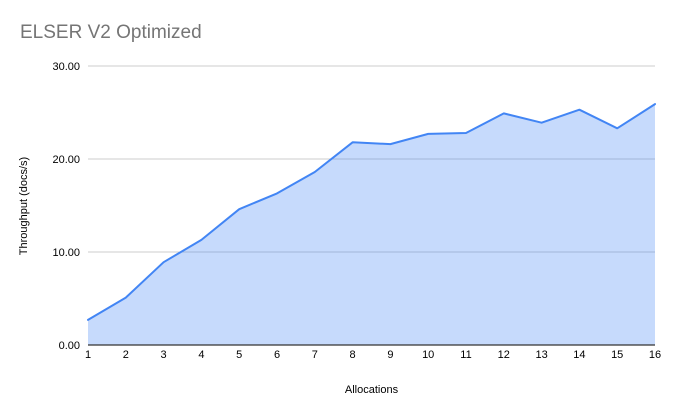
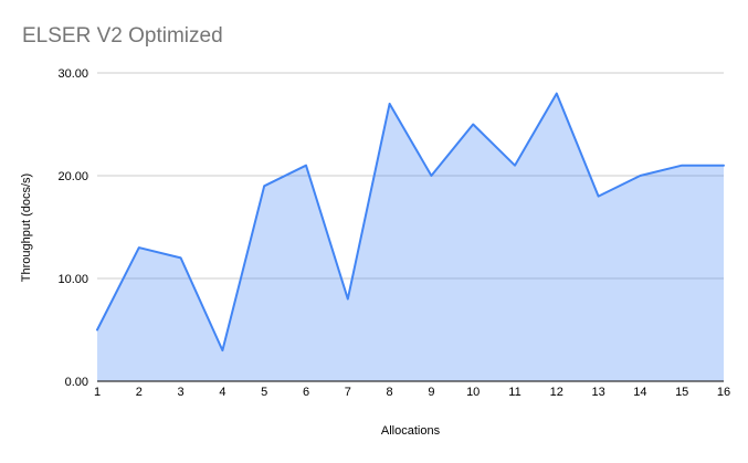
1: 3 -> 5
2: 5 -> 13
3: 9 -> 12
4: 11 -> 3
5: 15 -> 19
6: 16 -> 21
7: 19 -> 8
8: 22 -> 27
9: 22 -> 20
10: 23 -> 25
11: 23 -> 21
12: 25 -> 28
13: 24 -> 18
14: 25 -> 20
15: 23 -> 21
16: 26 -> 21
